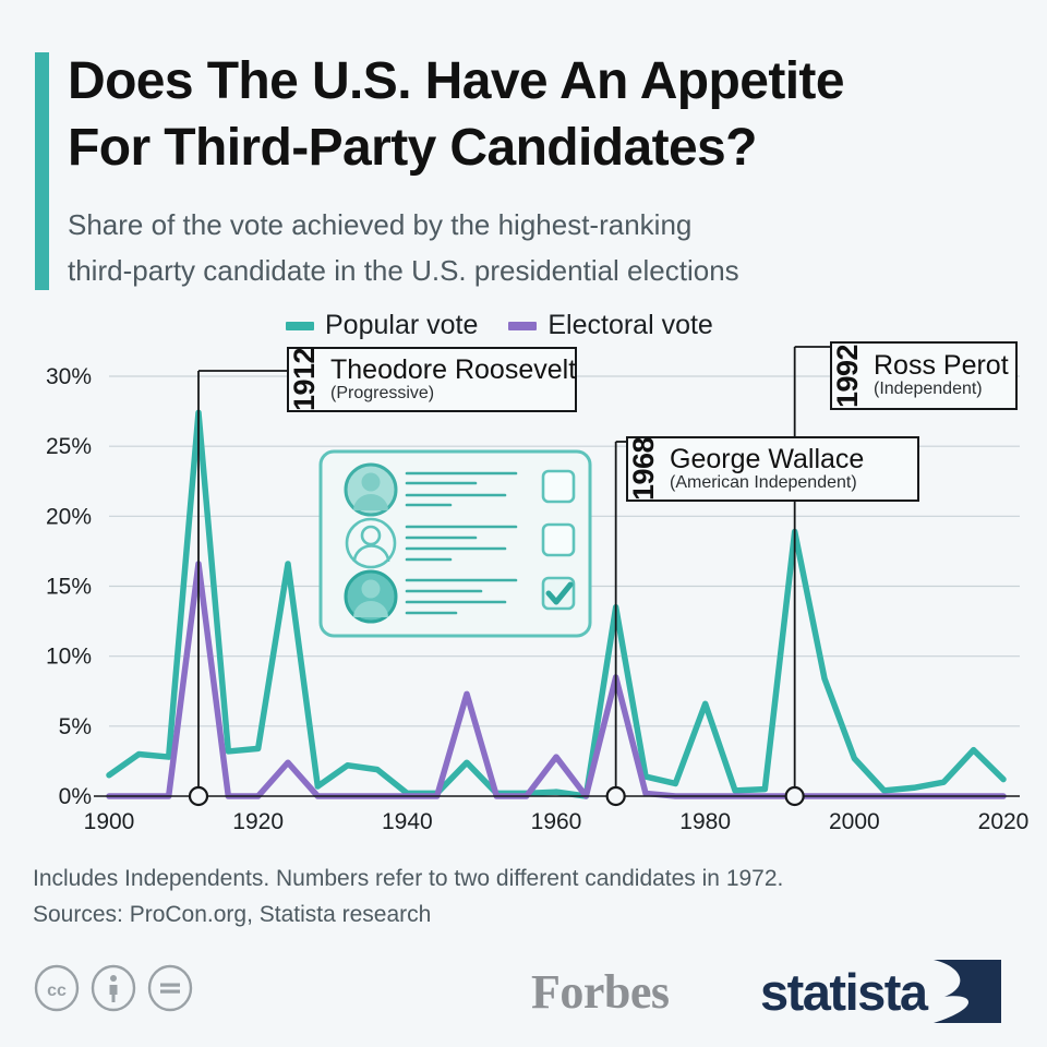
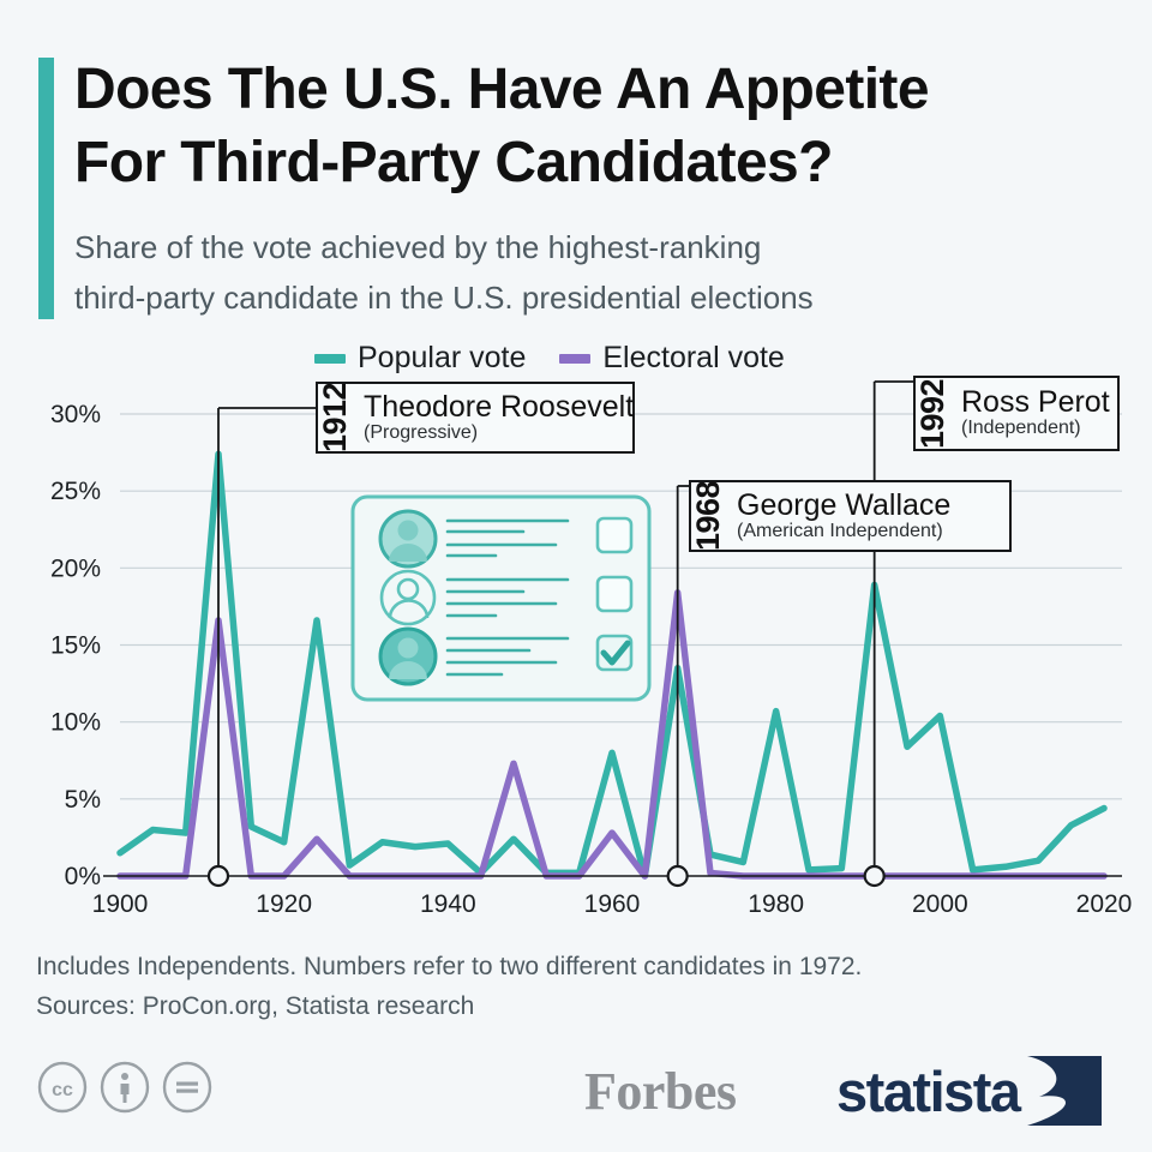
Popular vote/1920: 3.4% -> 2.2%
Popular vote/1940: 0.2% -> 2.1%
Popular vote/1960: 0.3% -> 8.0%
Electoral vote/1968: 8.5% -> 18.4%
Popular vote/1980: 6.6% -> 10.7%
Popular vote/2000: 2.7% -> 10.4%
Popular vote/2020: 1.2% -> 4.4%
